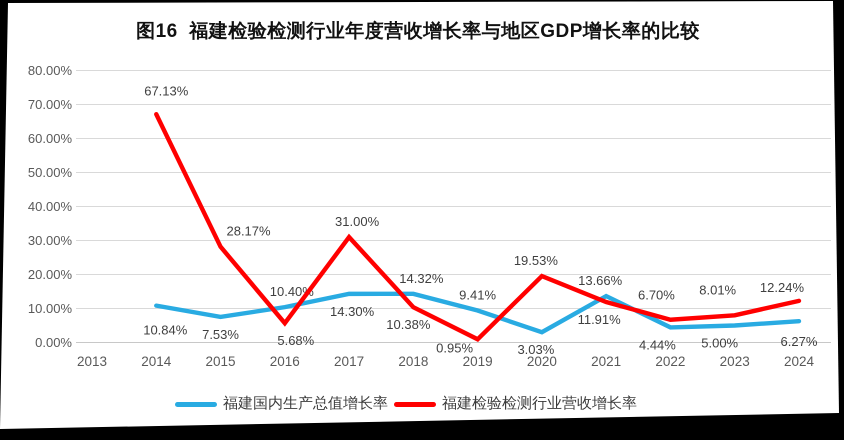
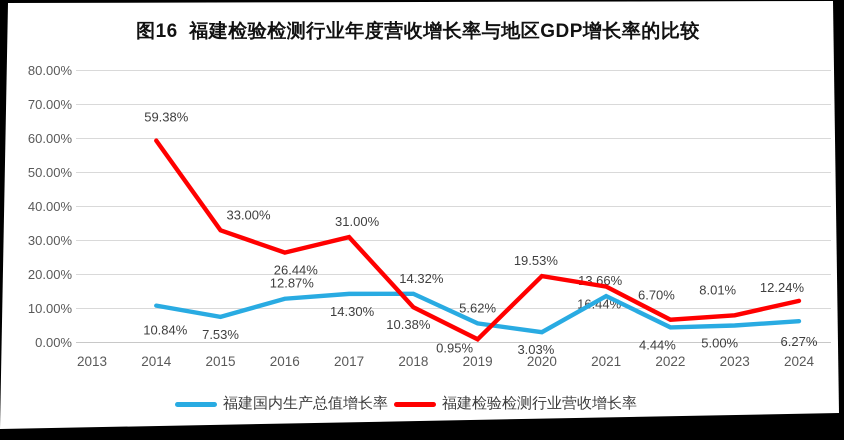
福建检验检测行业营收增长率/2014: 67.13% -> 59.38%
福建检验检测行业营收增长率/2015: 28.17% -> 33.00%
福建国内生产总值增长率/2016: 10.40% -> 12.87%
福建检验检测行业营收增长率/2016: 5.68% -> 26.44%
福建国内生产总值增长率/2019: 9.41% -> 5.62%
福建检验检测行业营收增长率/2021: 11.91% -> 16.44%
